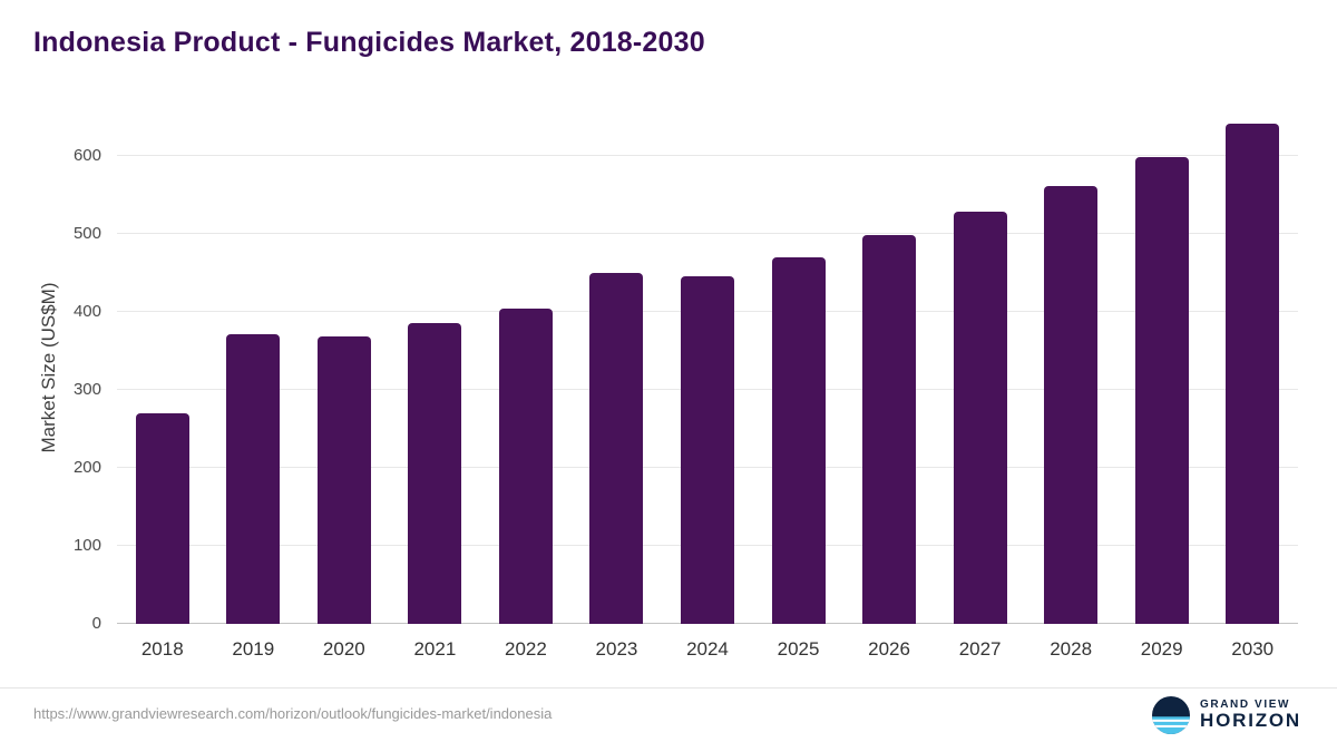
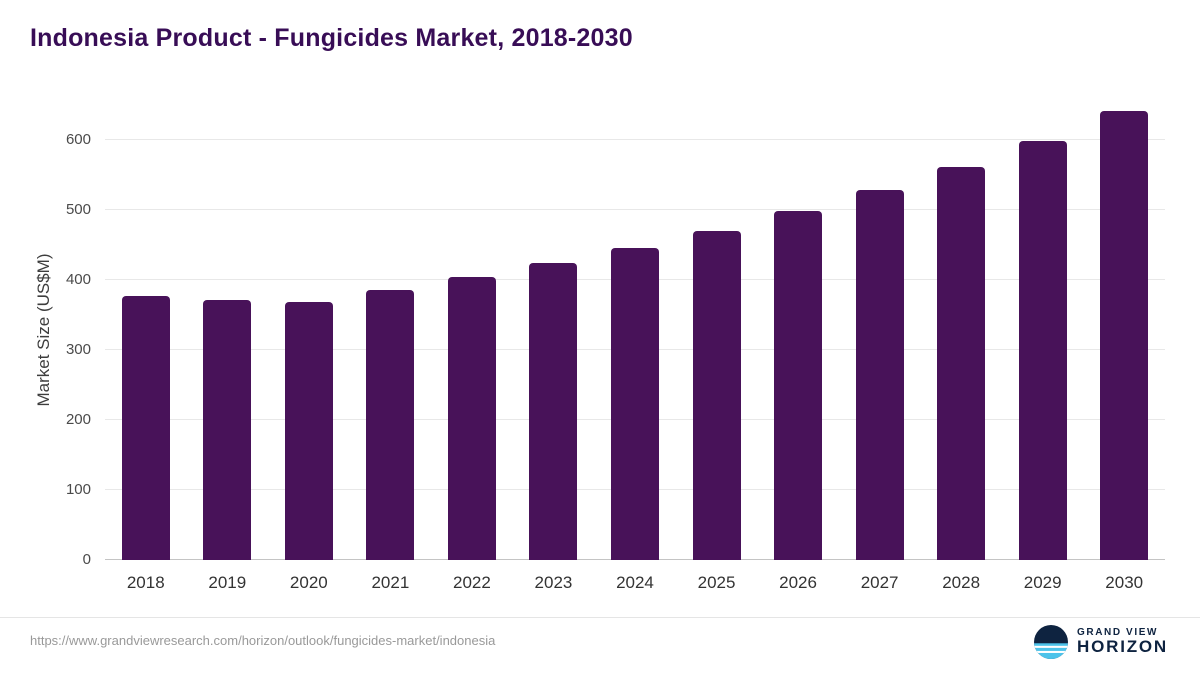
2018: 270 -> 380
2023: 450 -> 420
